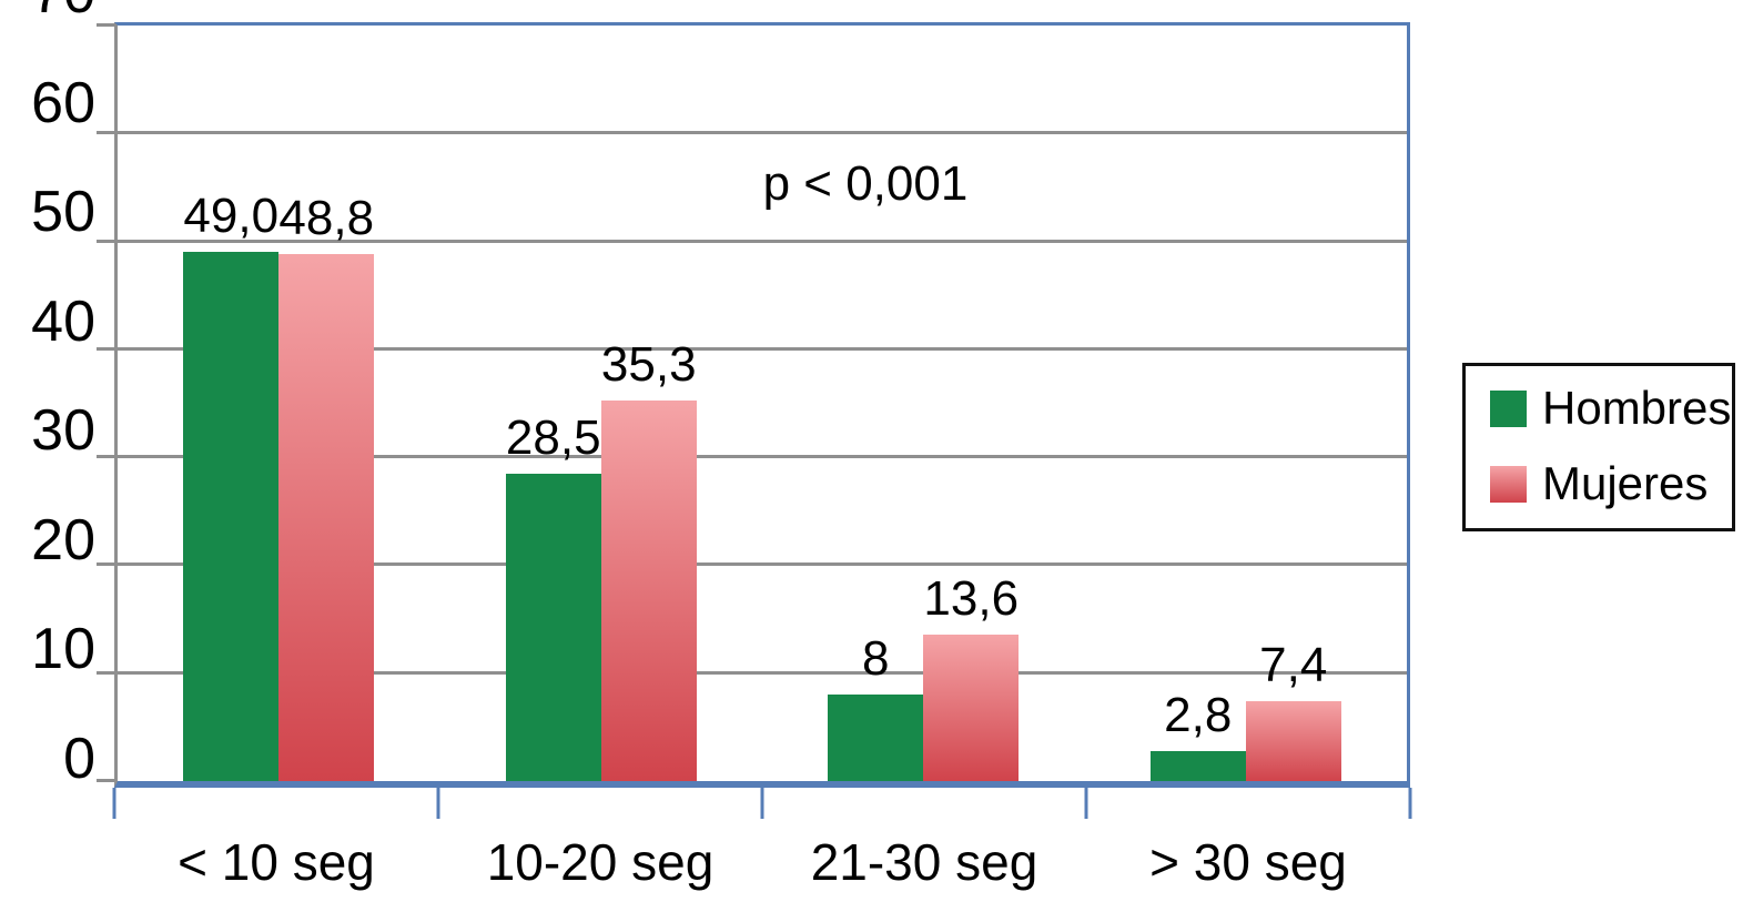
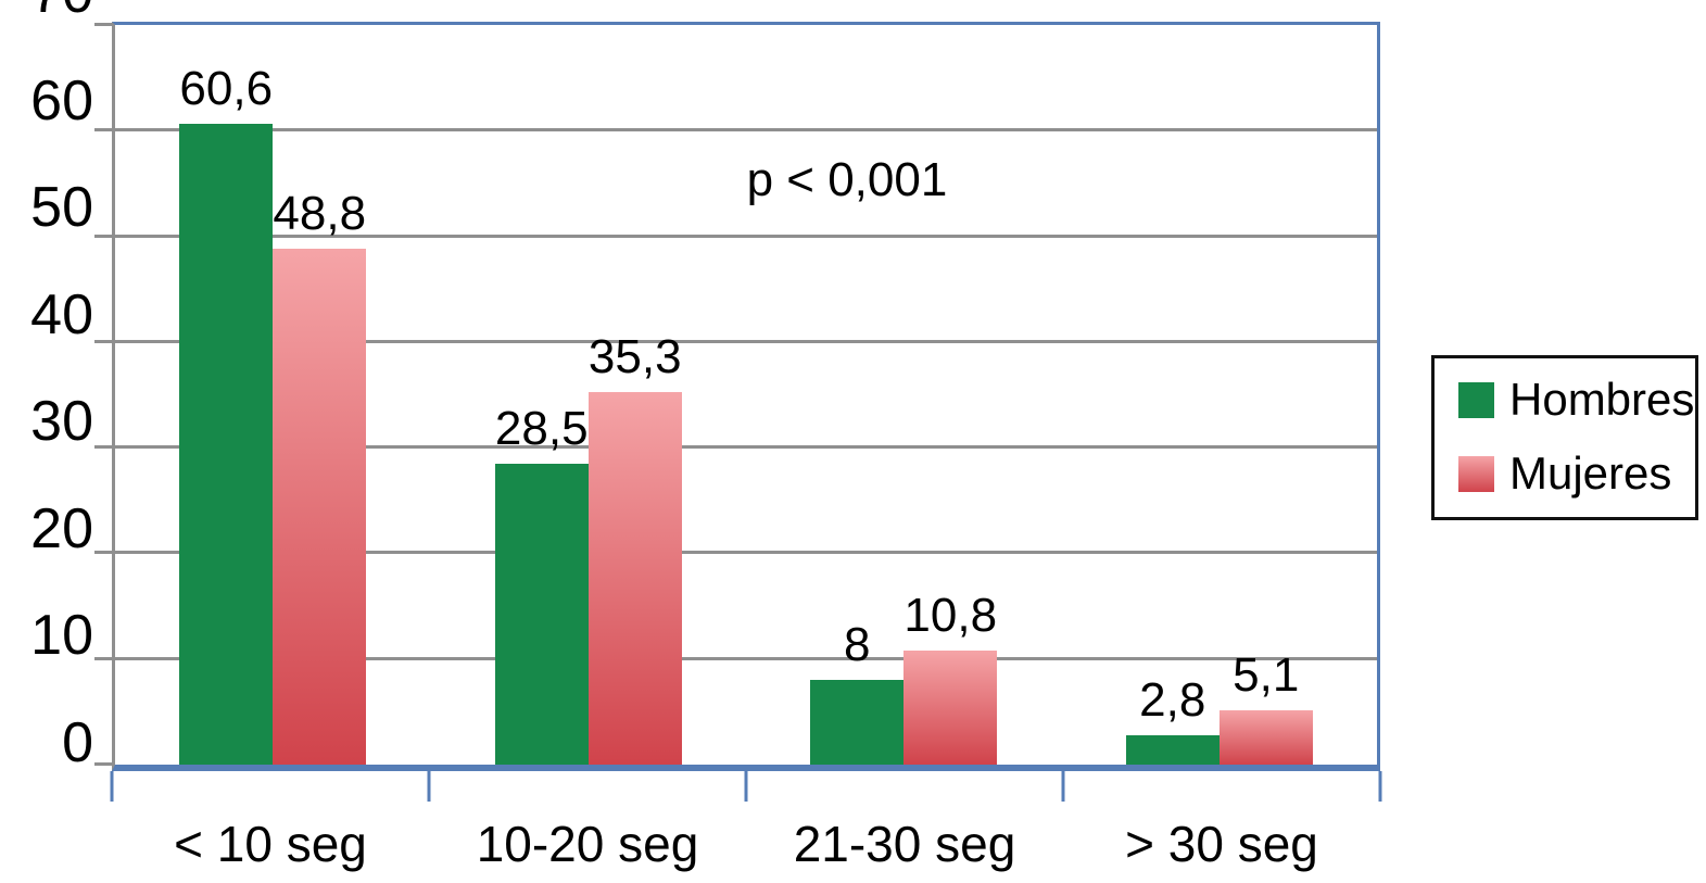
Hombres/< 10 seg: 49,0 -> 60,6
Mujeres/21-30 seg: 13,6 -> 10,8
Mujeres/> 30 seg: 7,4 -> 5,1
